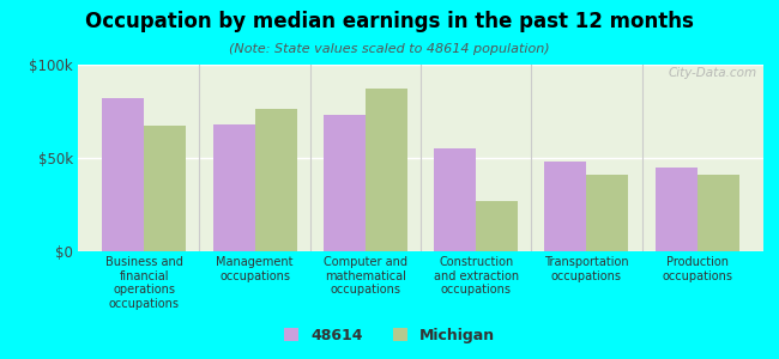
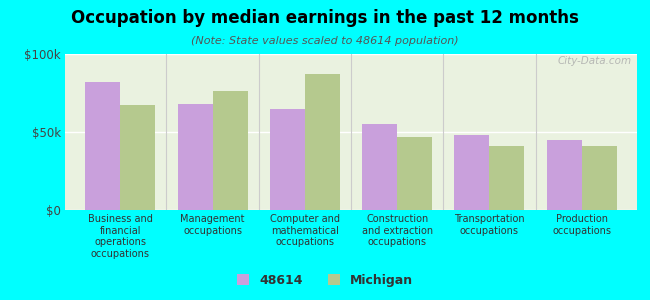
48614/Computer and mathematical occupations: $73k -> $65k
Michigan/Construction and extraction occupations: $27k -> $47k
